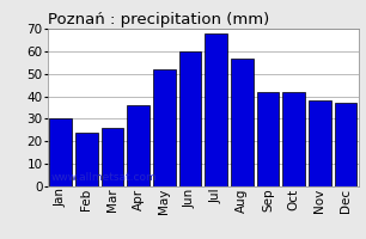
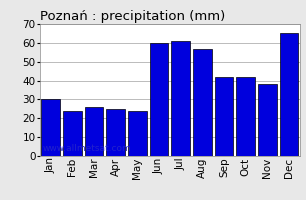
Apr: 36 -> 25
May: 52 -> 24
Jul: 68 -> 61
Dec: 37 -> 65
